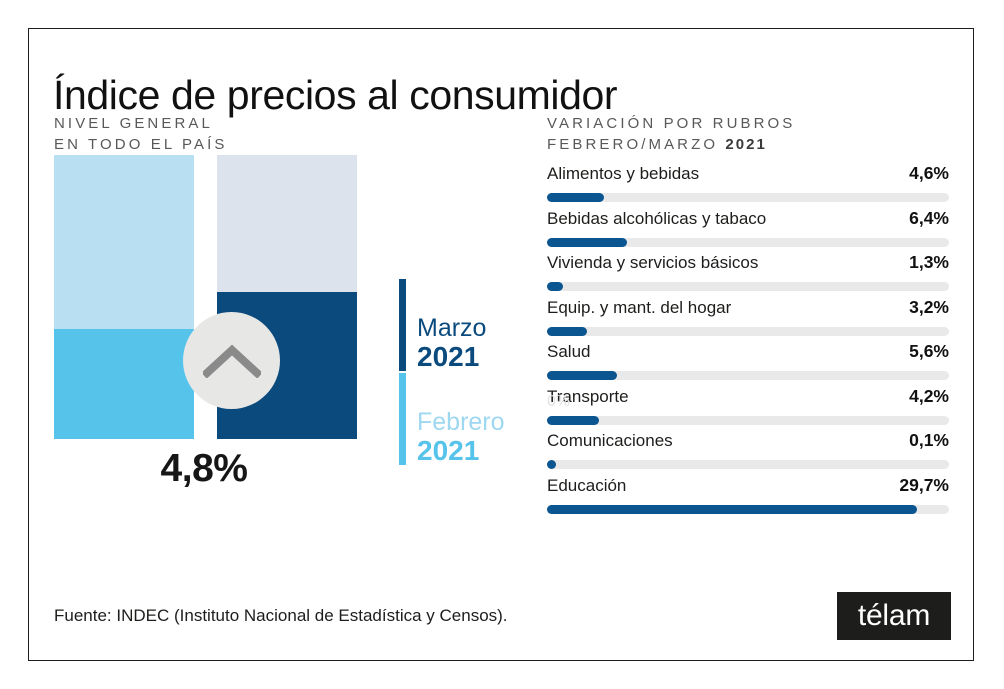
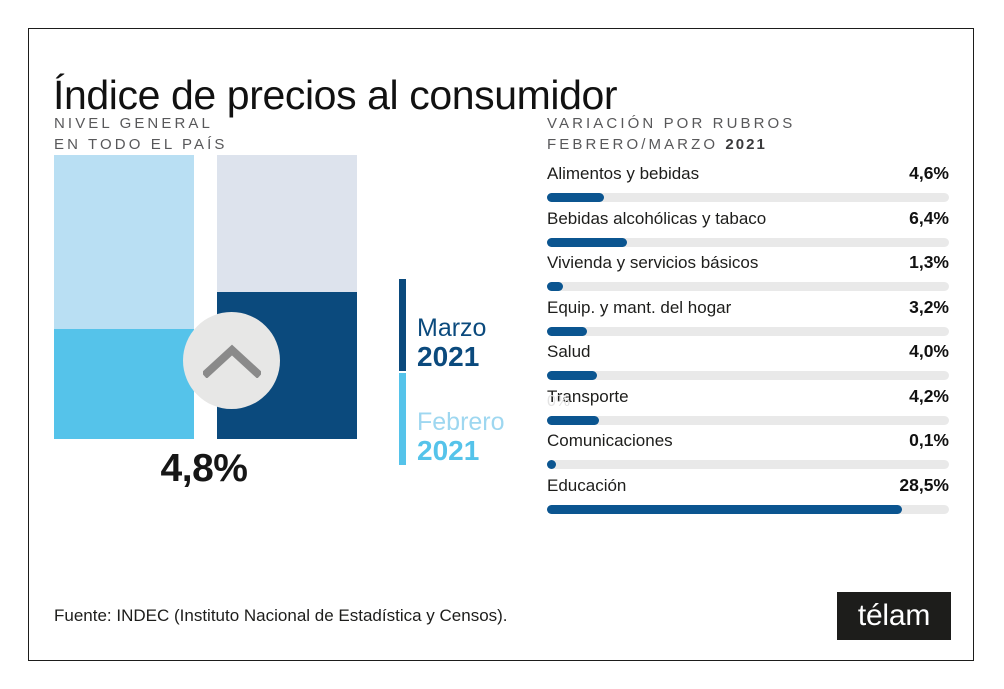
VARIACIÓN POR RUBROS FEBRERO/MARZO 2021/Salud: 5,6% -> 4,0%
VARIACIÓN POR RUBROS FEBRERO/MARZO 2021/Educación: 29,7% -> 28,5%
